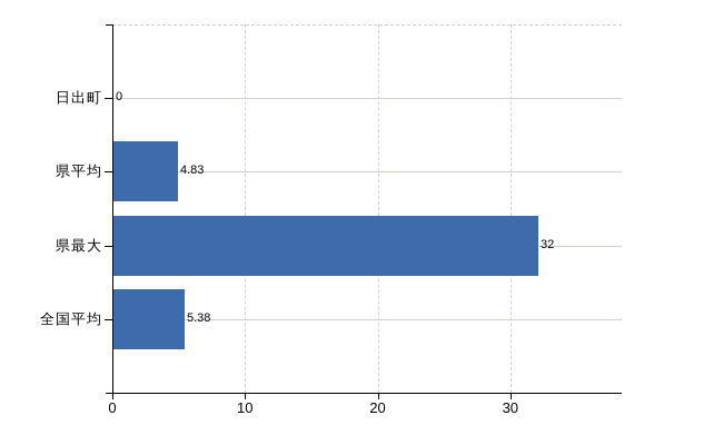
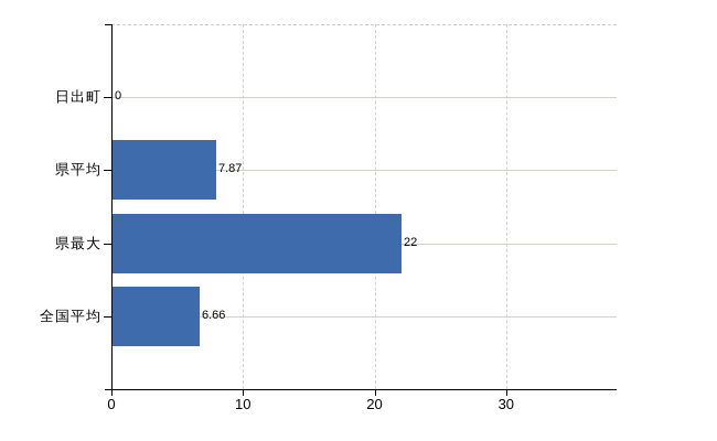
県平均: 4.83 -> 7.87
県最大: 32 -> 22
全国平均: 5.38 -> 6.66
